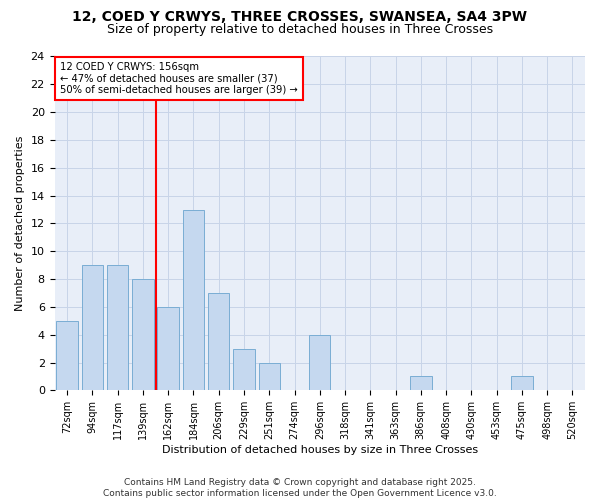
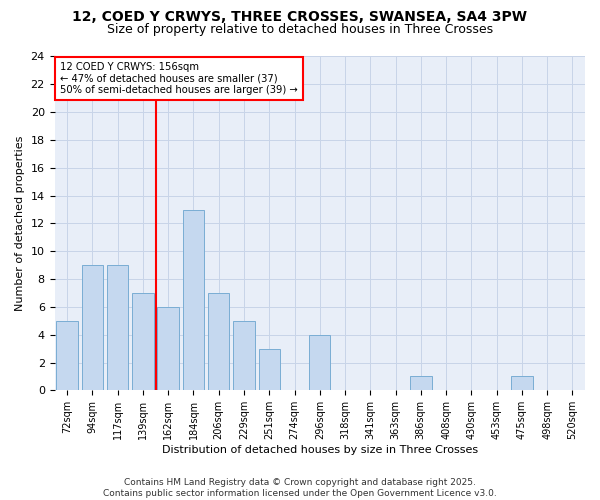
139sqm: 8 -> 7
229sqm: 3 -> 5
251sqm: 2 -> 3
